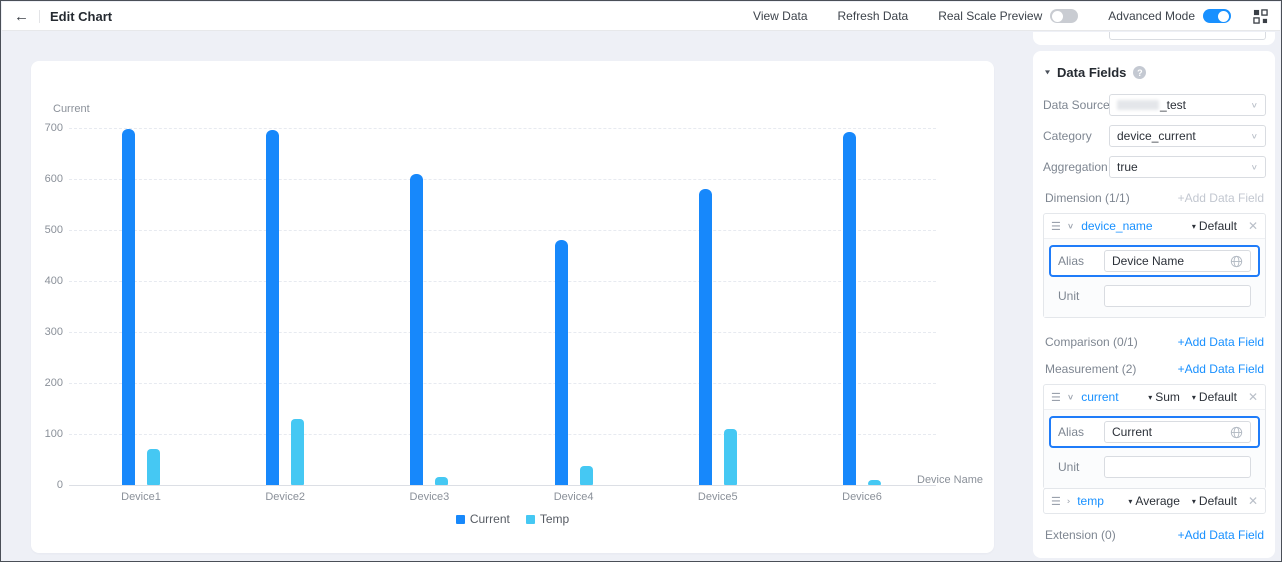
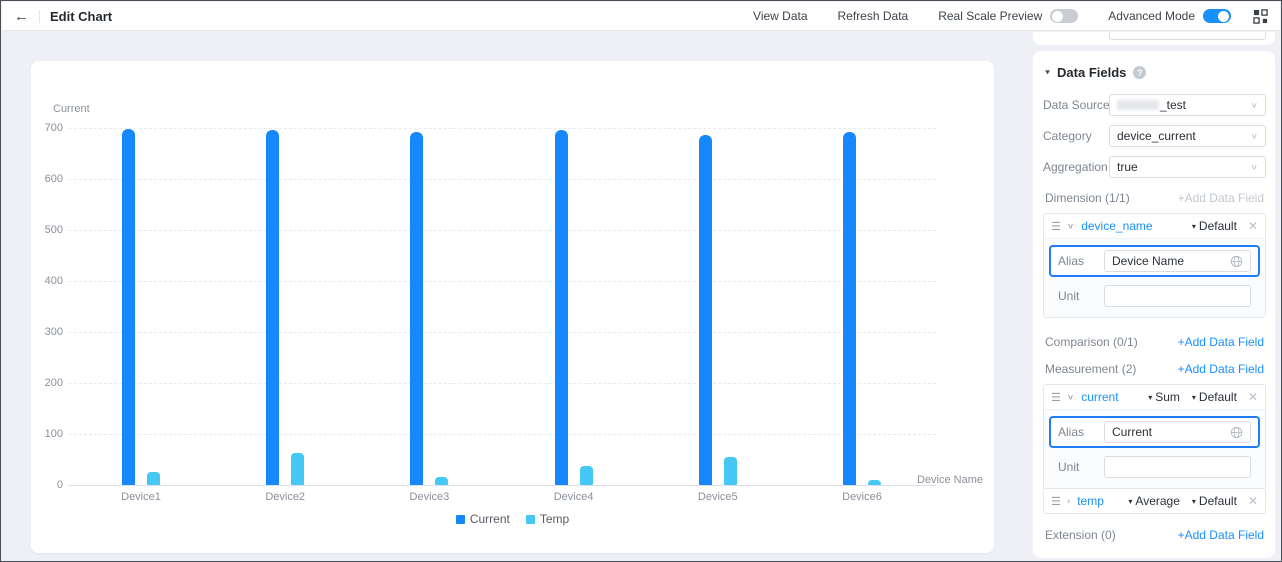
Temp/Device1: 70 -> 30
Temp/Device2: 130 -> 60
Current/Device3: 610 -> 690
Current/Device4: 480 -> 700
Current/Device5: 580 -> 690
Temp/Device5: 110 -> 60
